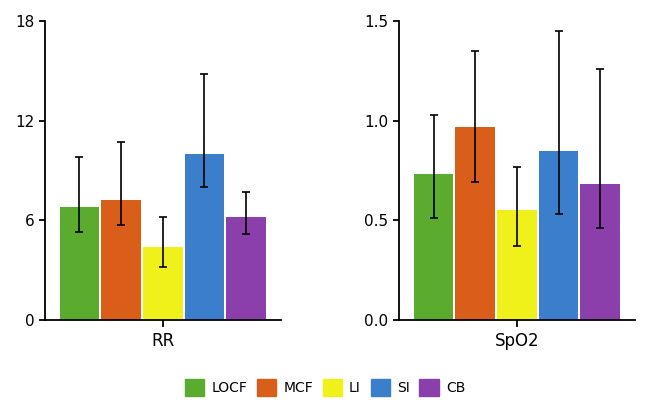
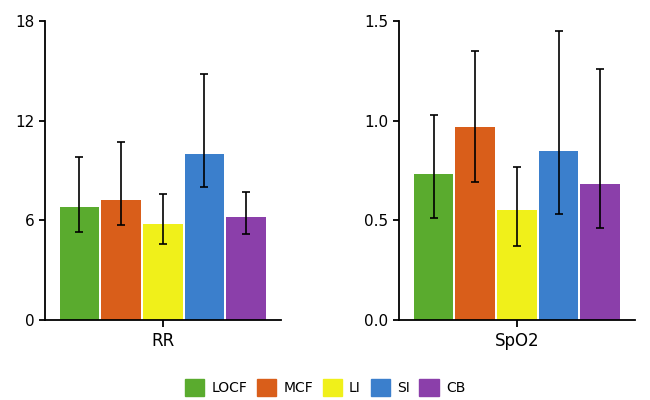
RR: 4.4 -> 5.8
